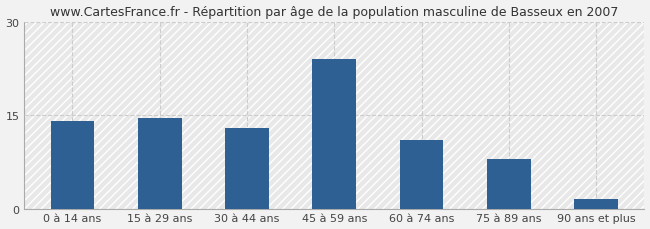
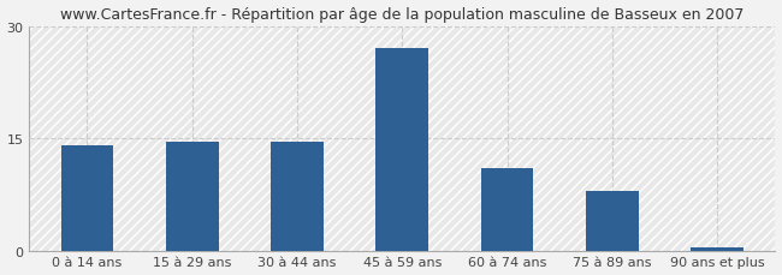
30 à 44 ans: 13.0 -> 14.5
45 à 59 ans: 24.0 -> 27.0
90 ans et plus: 1.6 -> 0.4
